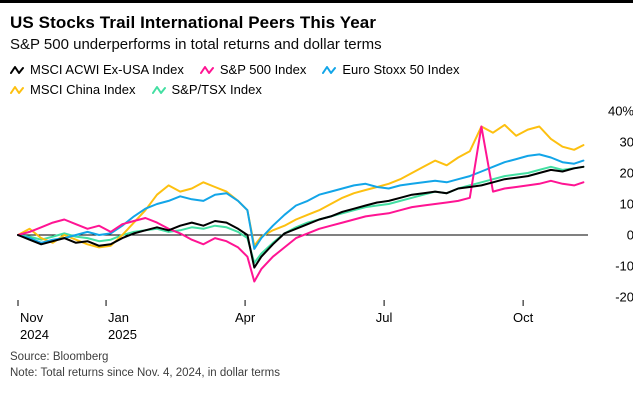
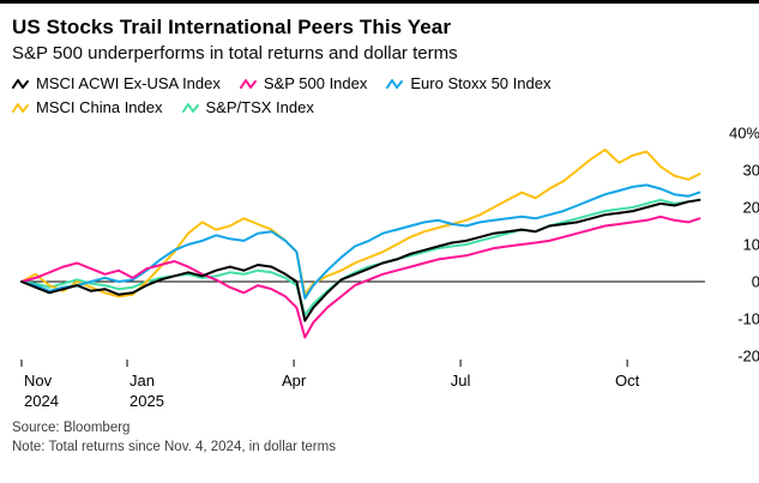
S&P 500 Index/10: 35% -> 13%
MSCI China Index/10: 35% -> 30%
